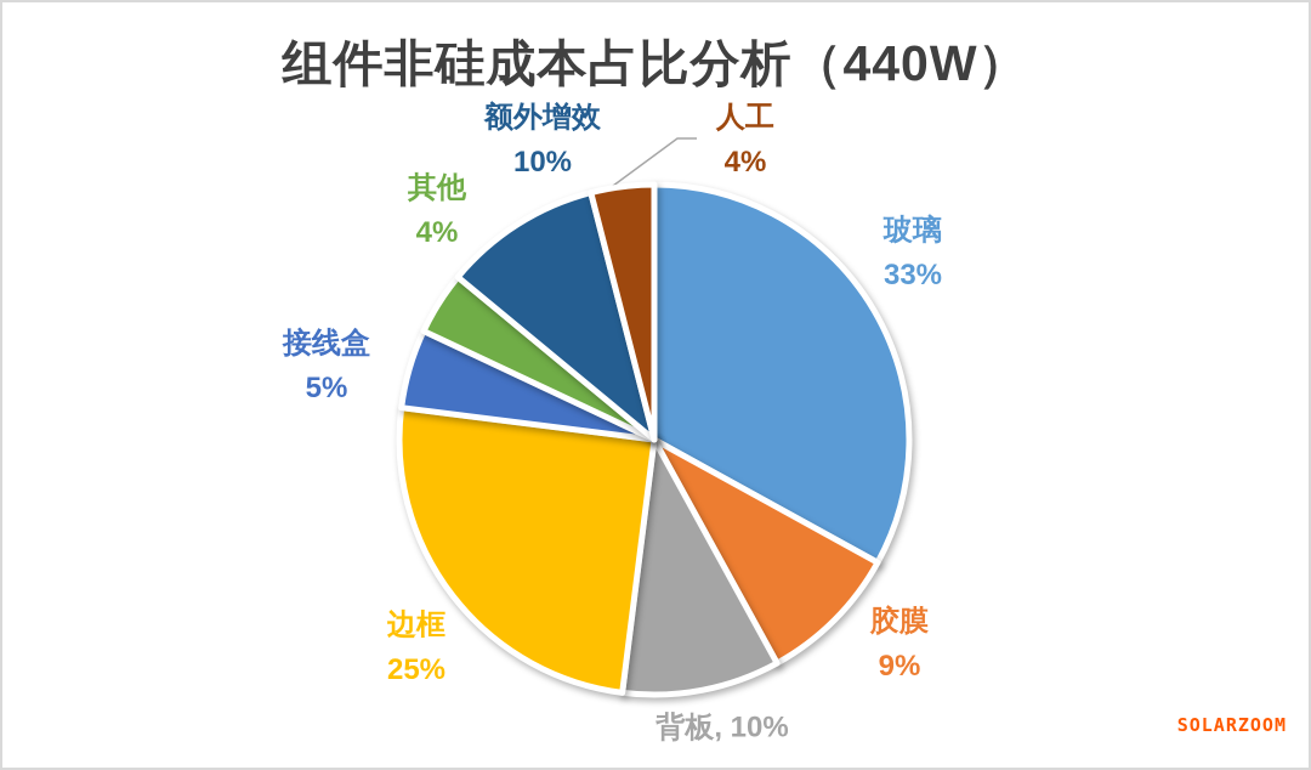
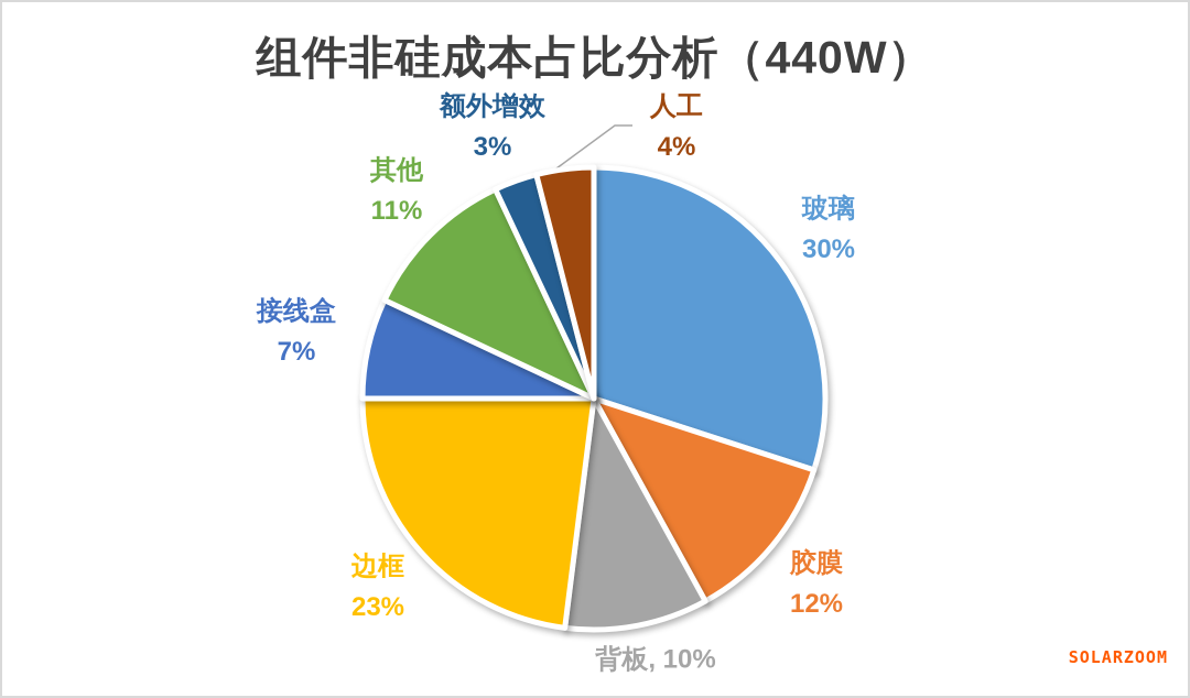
玻璃: 33% -> 30%
胶膜: 9% -> 12%
边框: 25% -> 23%
接线盒: 5% -> 7%
其他: 4% -> 11%
额外增效: 10% -> 3%
